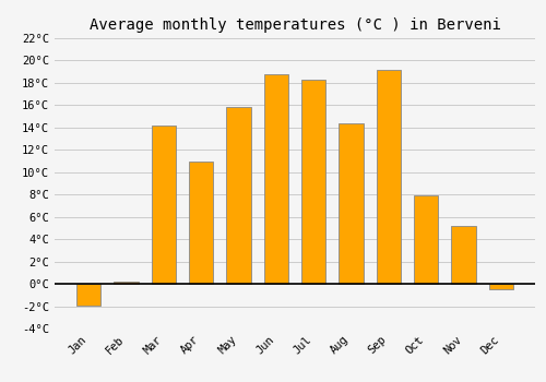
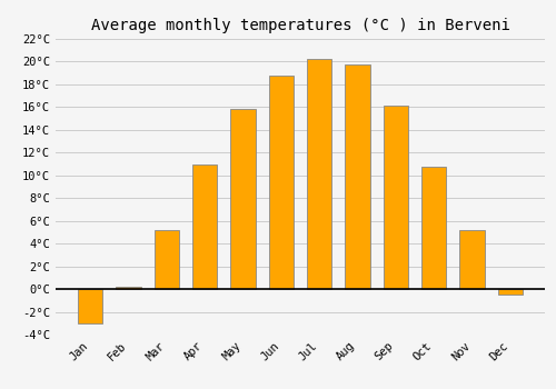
Jan: -1.9°C -> -3.0°C
Mar: 14.2°C -> 5.2°C
Jul: 18.3°C -> 20.2°C
Aug: 14.4°C -> 19.8°C
Sep: 19.2°C -> 16.1°C
Oct: 7.9°C -> 10.8°C
